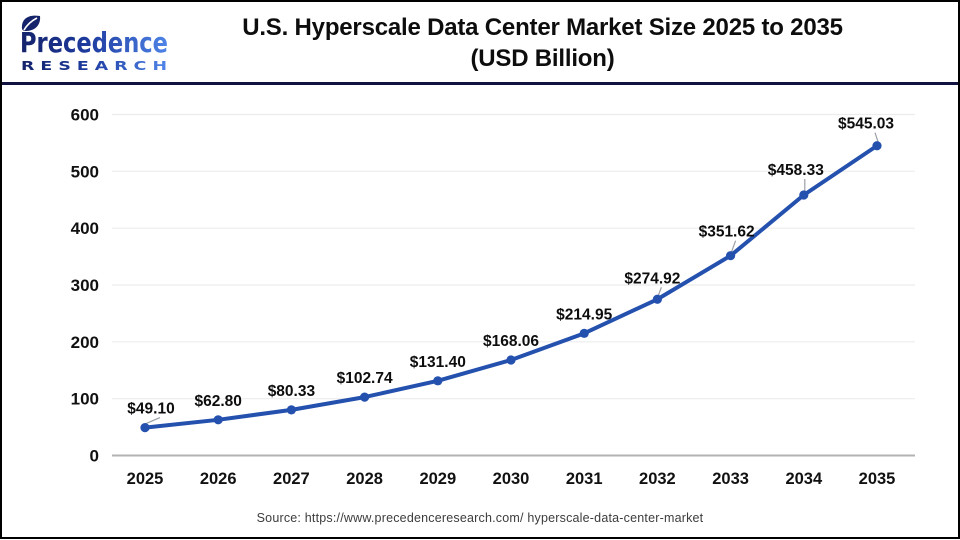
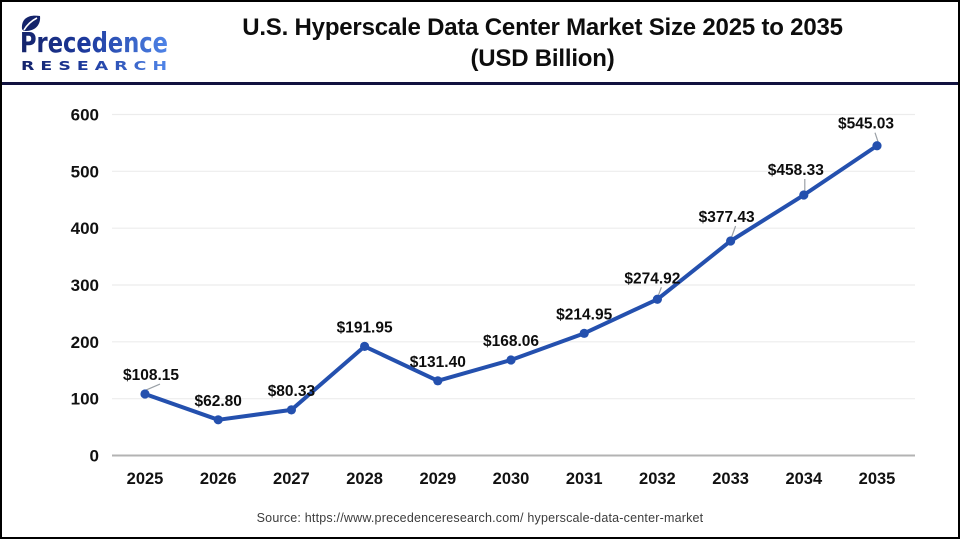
2025: $49.10 -> $108.15
2028: $102.74 -> $191.95
2033: $351.62 -> $377.43
